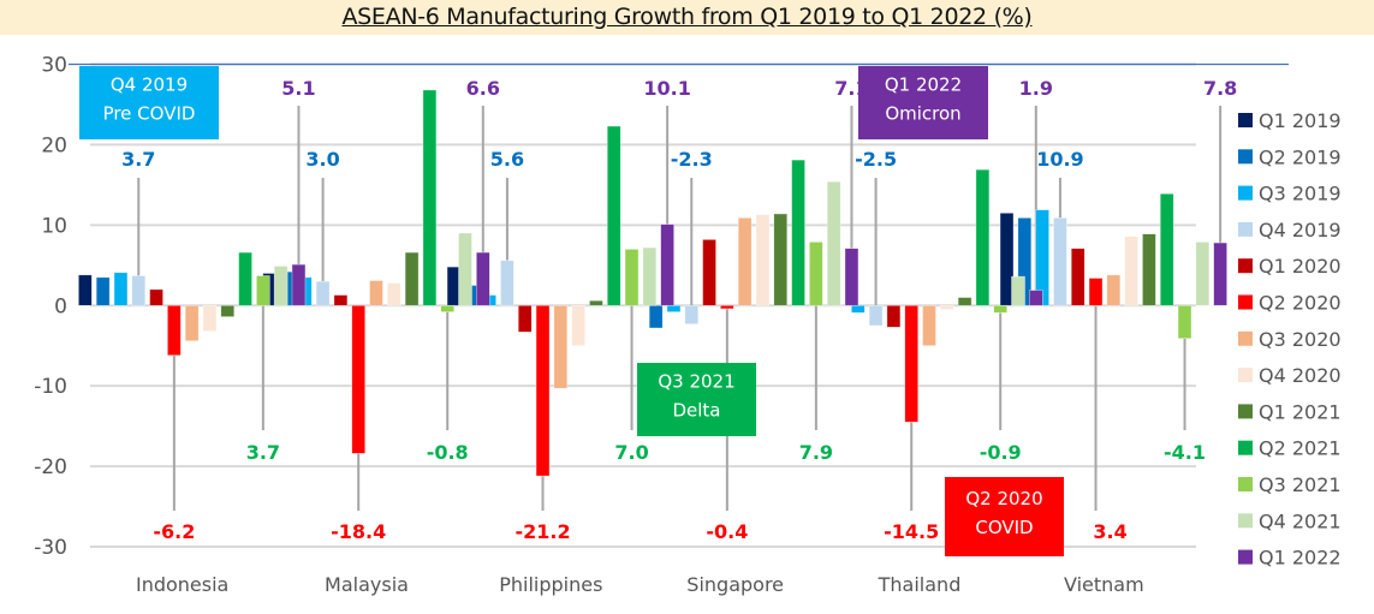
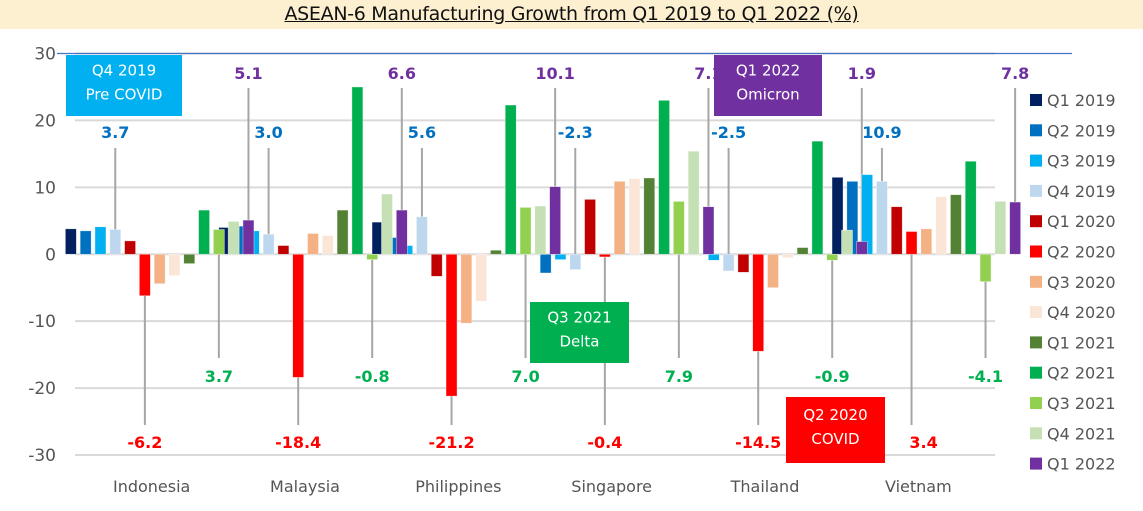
Q2 2021/Malaysia: 27 -> 25
Q4 2020/Philippines: -5 -> -7
Q2 2021/Singapore: 18 -> 23
